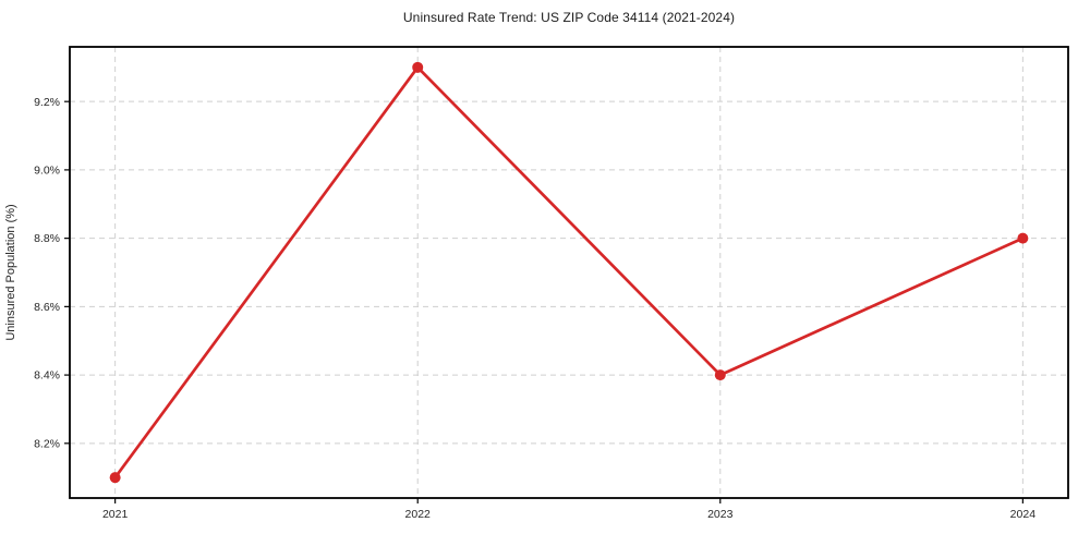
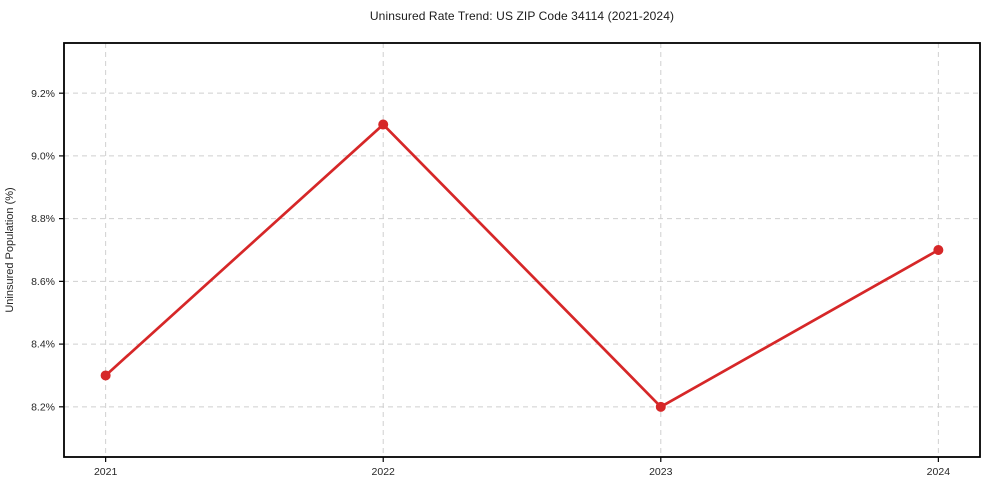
2021: 8.1% -> 8.3%
2022: 9.3% -> 9.1%
2023: 8.4% -> 8.2%
2024: 8.8% -> 8.7%
